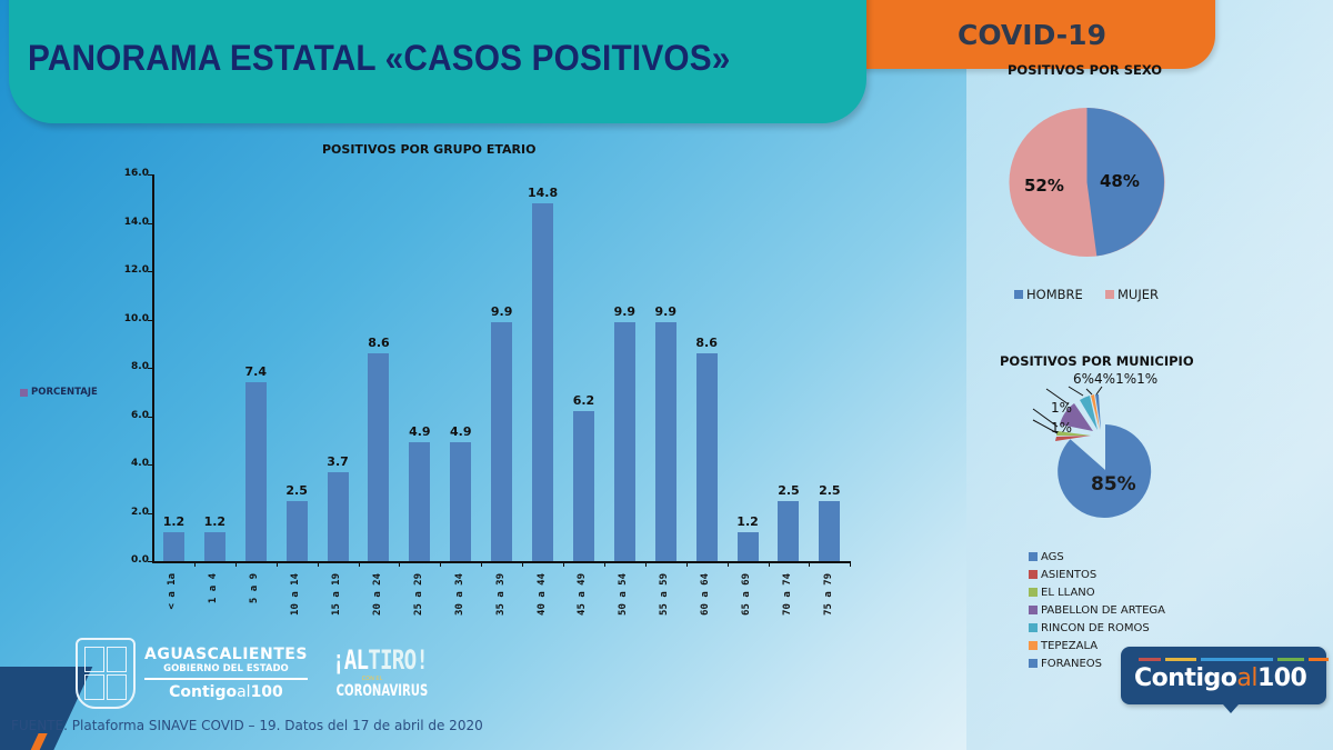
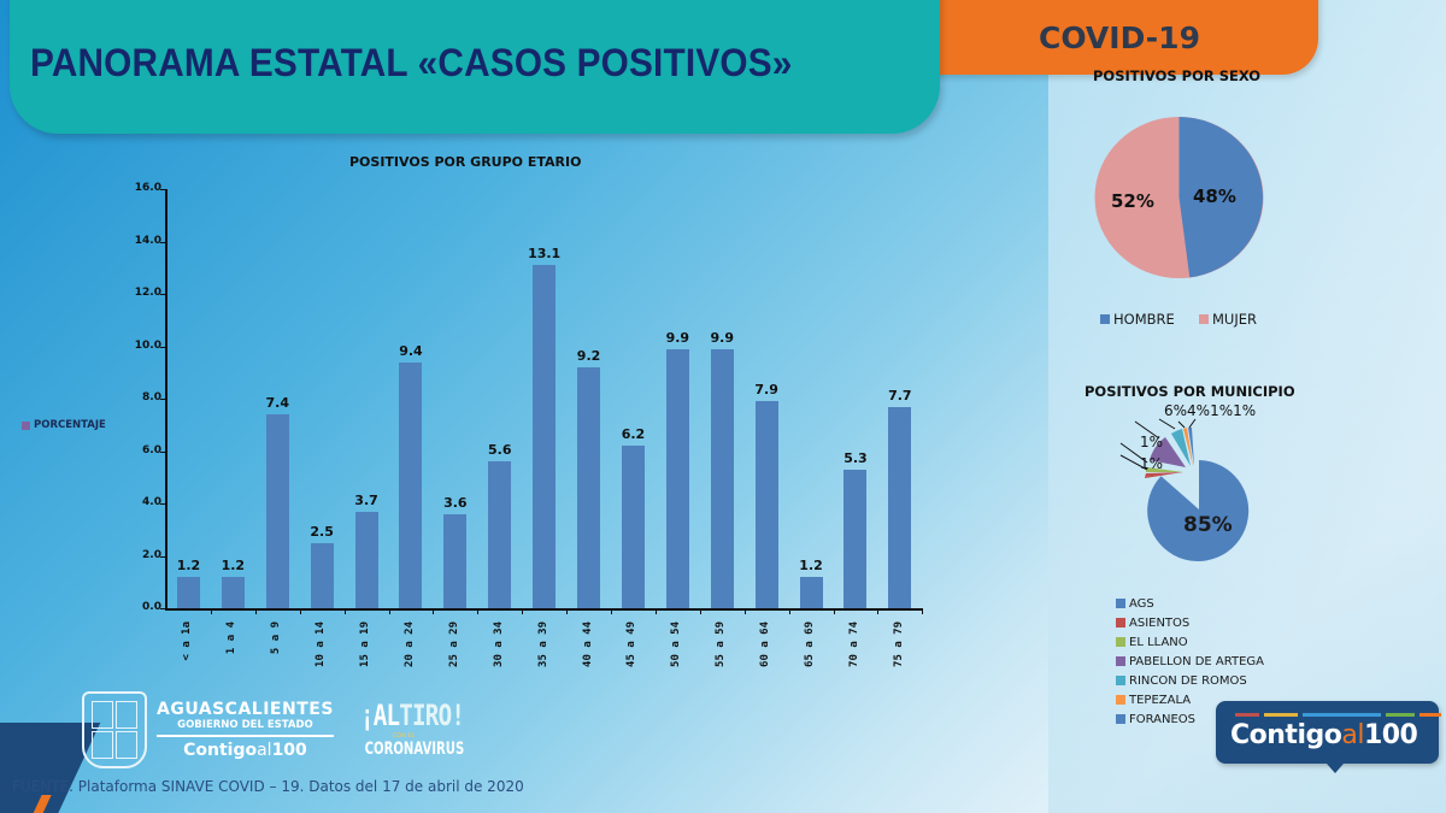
POSITIVOS POR GRUPO ETARIO/20 a 24: 8.6 -> 9.4
POSITIVOS POR GRUPO ETARIO/25 a 29: 4.9 -> 3.6
POSITIVOS POR GRUPO ETARIO/30 a 34: 4.9 -> 5.6
POSITIVOS POR GRUPO ETARIO/35 a 39: 9.9 -> 13.1
POSITIVOS POR GRUPO ETARIO/40 a 44: 14.8 -> 9.2
POSITIVOS POR GRUPO ETARIO/60 a 64: 8.6 -> 7.9
POSITIVOS POR GRUPO ETARIO/70 a 74: 2.5 -> 5.3
POSITIVOS POR GRUPO ETARIO/75 a 79: 2.5 -> 7.7
